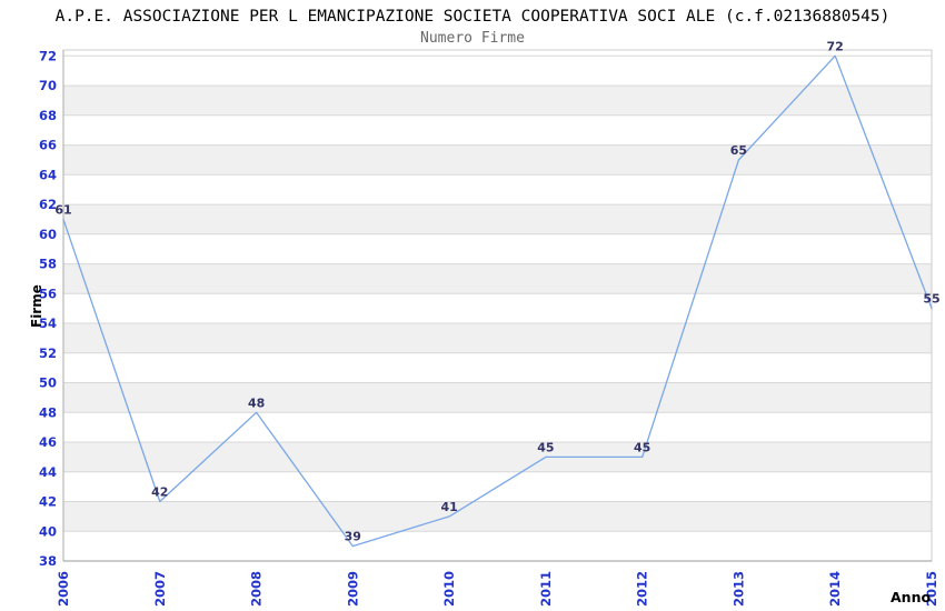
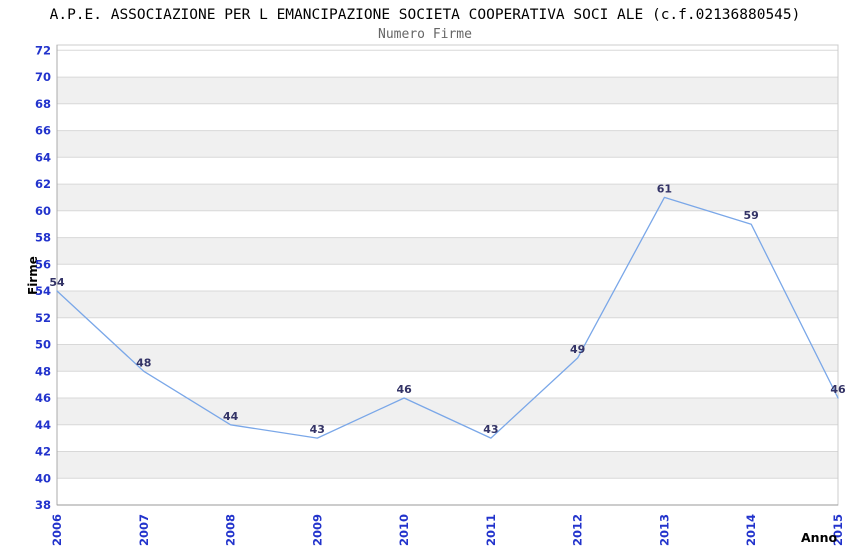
2006: 61 -> 54
2007: 42 -> 48
2008: 48 -> 44
2009: 39 -> 43
2010: 41 -> 46
2011: 45 -> 43
2012: 45 -> 49
2013: 65 -> 61
2014: 72 -> 59
2015: 55 -> 46
